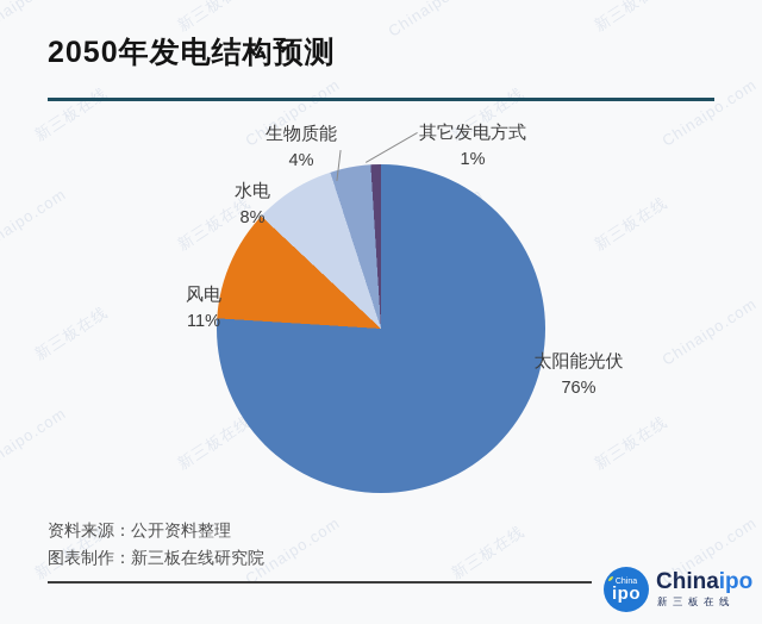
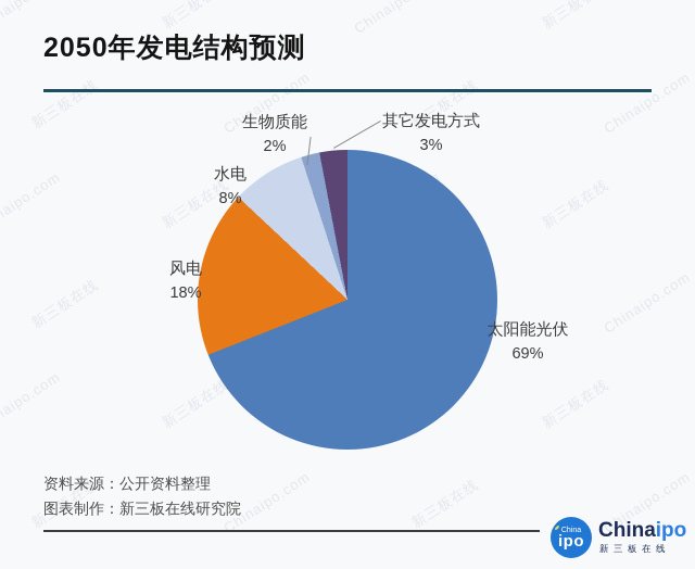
太阳能光伏: 76% -> 69%
风电: 11% -> 18%
生物质能: 4% -> 2%
其它发电方式: 1% -> 3%
